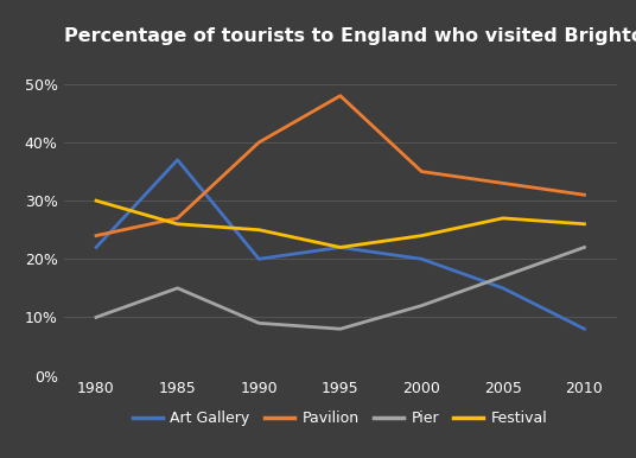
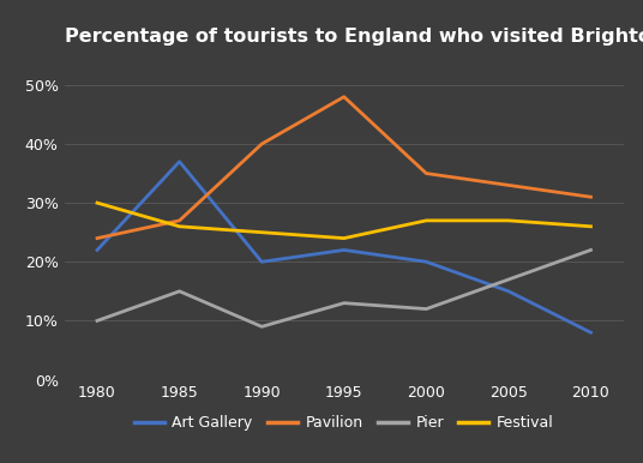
Pier/1995: 8% -> 13%
Festival/1995: 22% -> 24%
Festival/2000: 24% -> 27%
